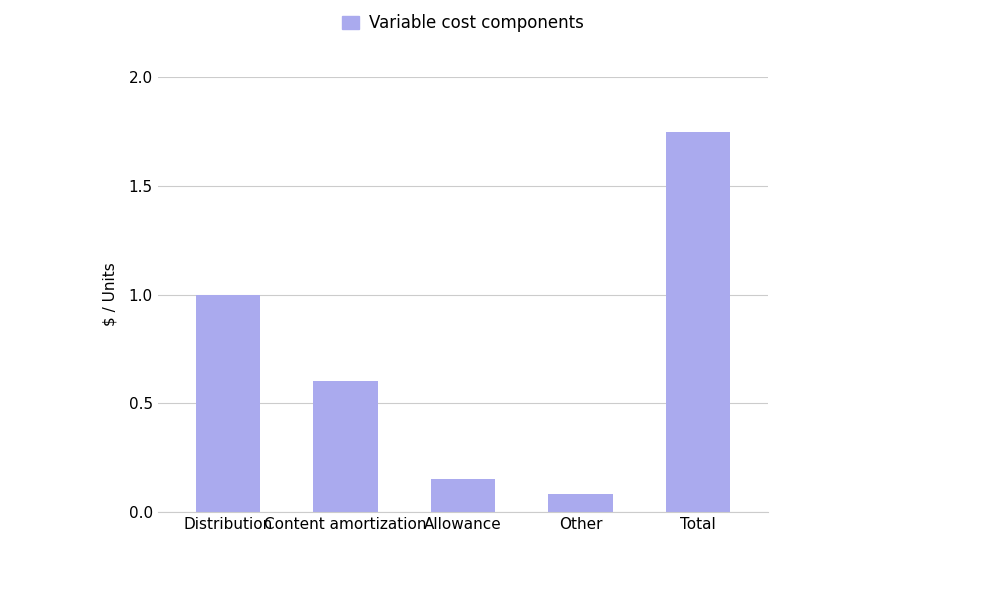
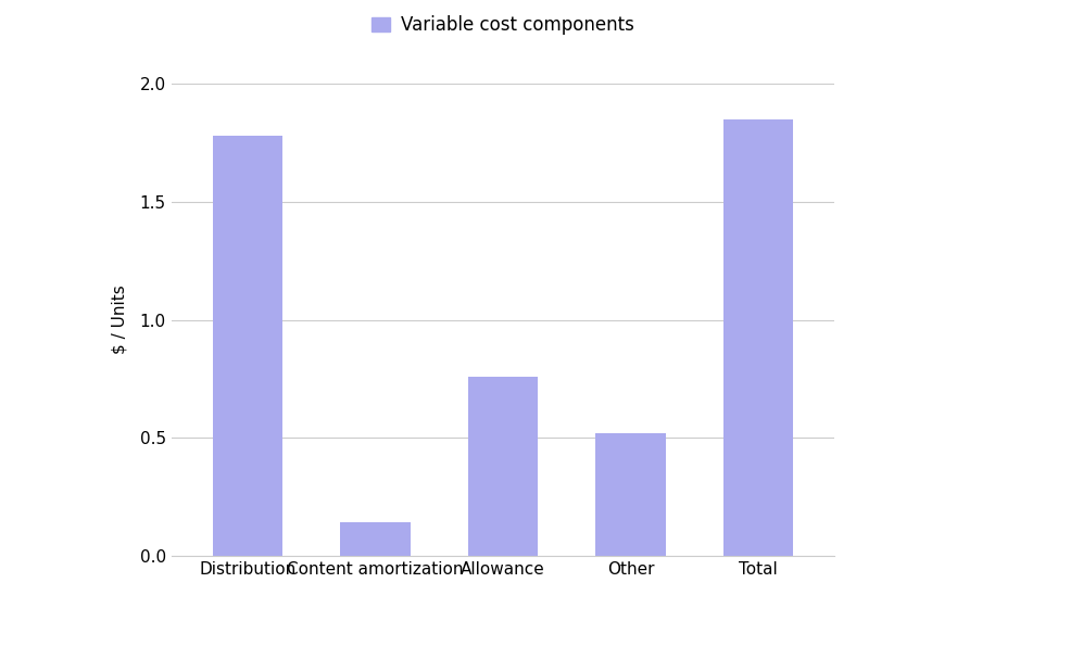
Distribution: 1.00 -> 1.78
Content amortization: 0.60 -> 0.14
Allowance: 0.15 -> 0.76
Other: 0.08 -> 0.52
Total: 1.75 -> 1.85
